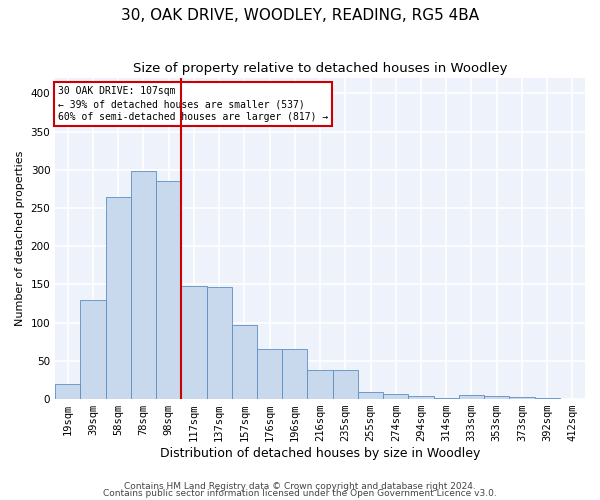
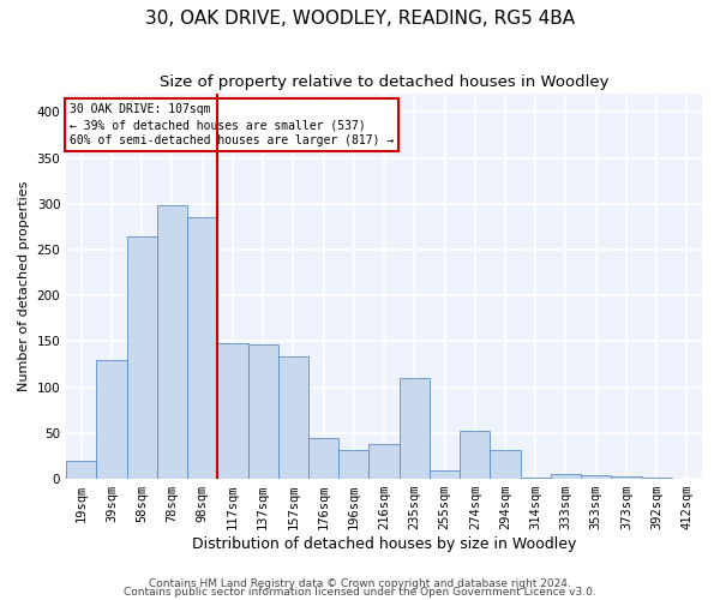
157sqm: 97 -> 134
176sqm: 65 -> 44
196sqm: 65 -> 32
235sqm: 38 -> 110
274sqm: 6 -> 52
294sqm: 4 -> 32
